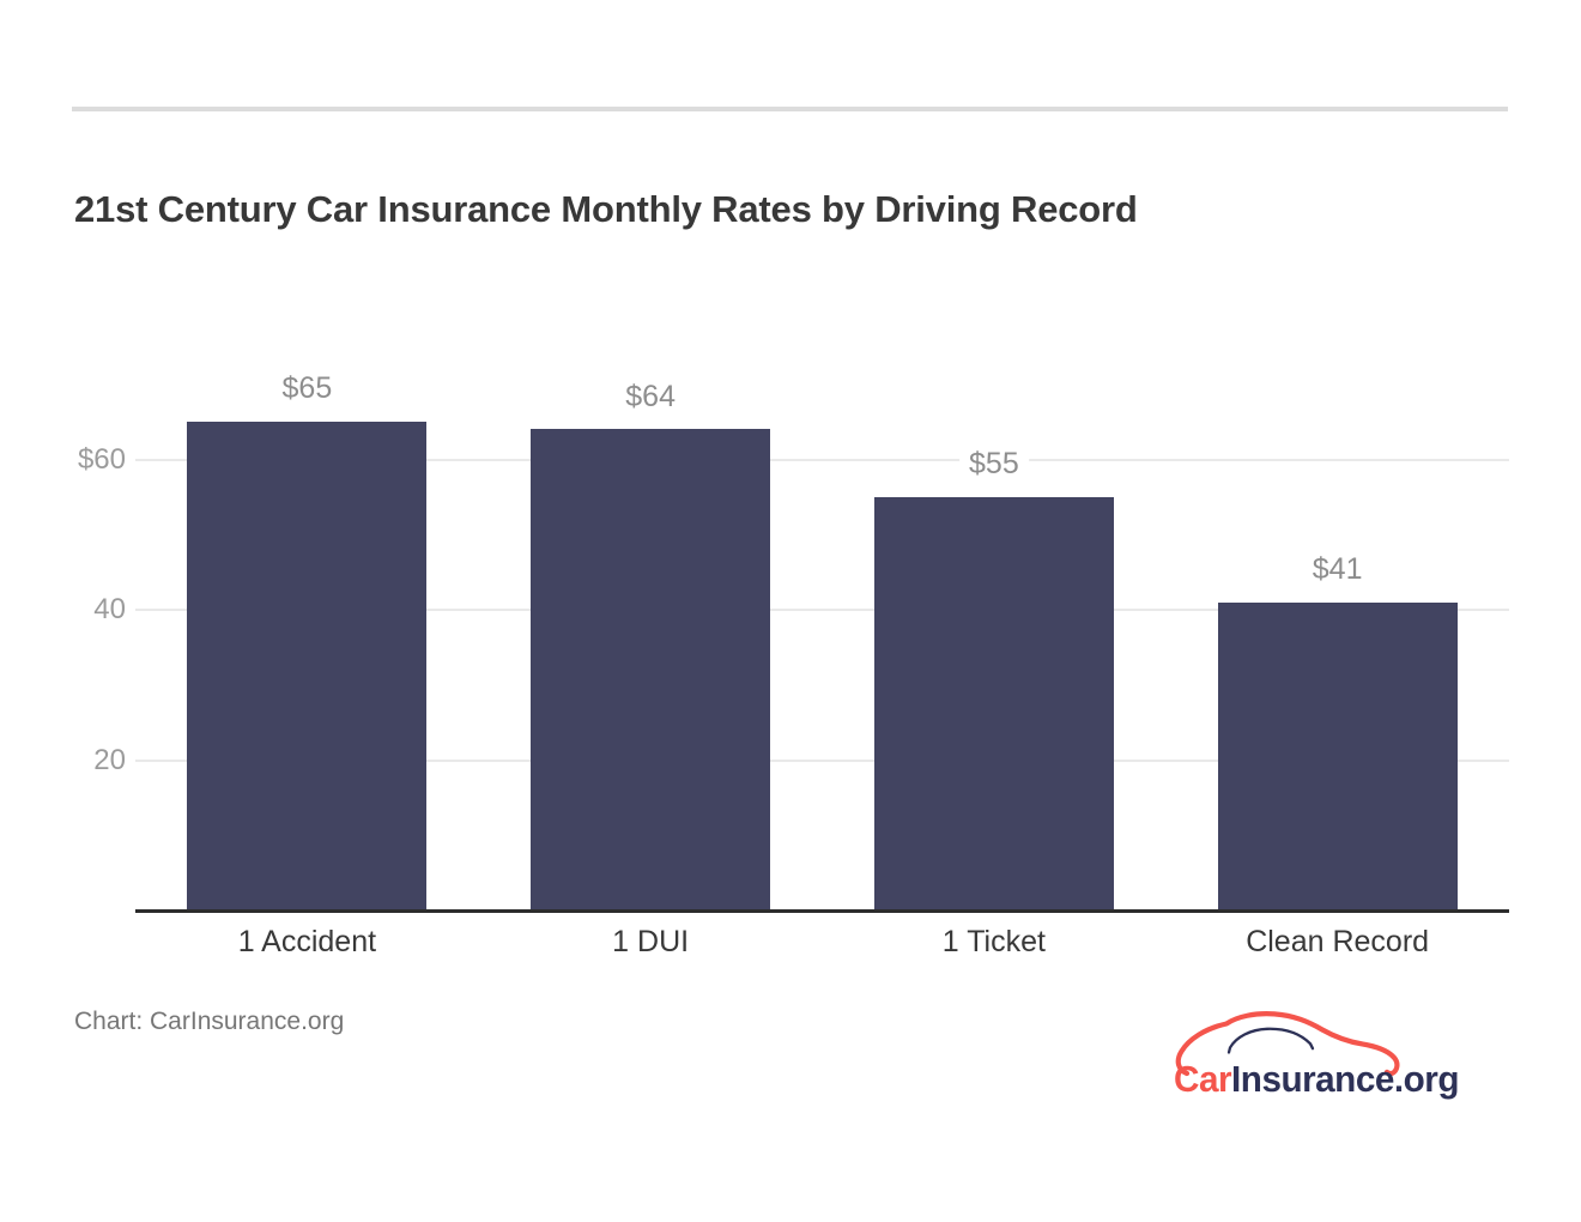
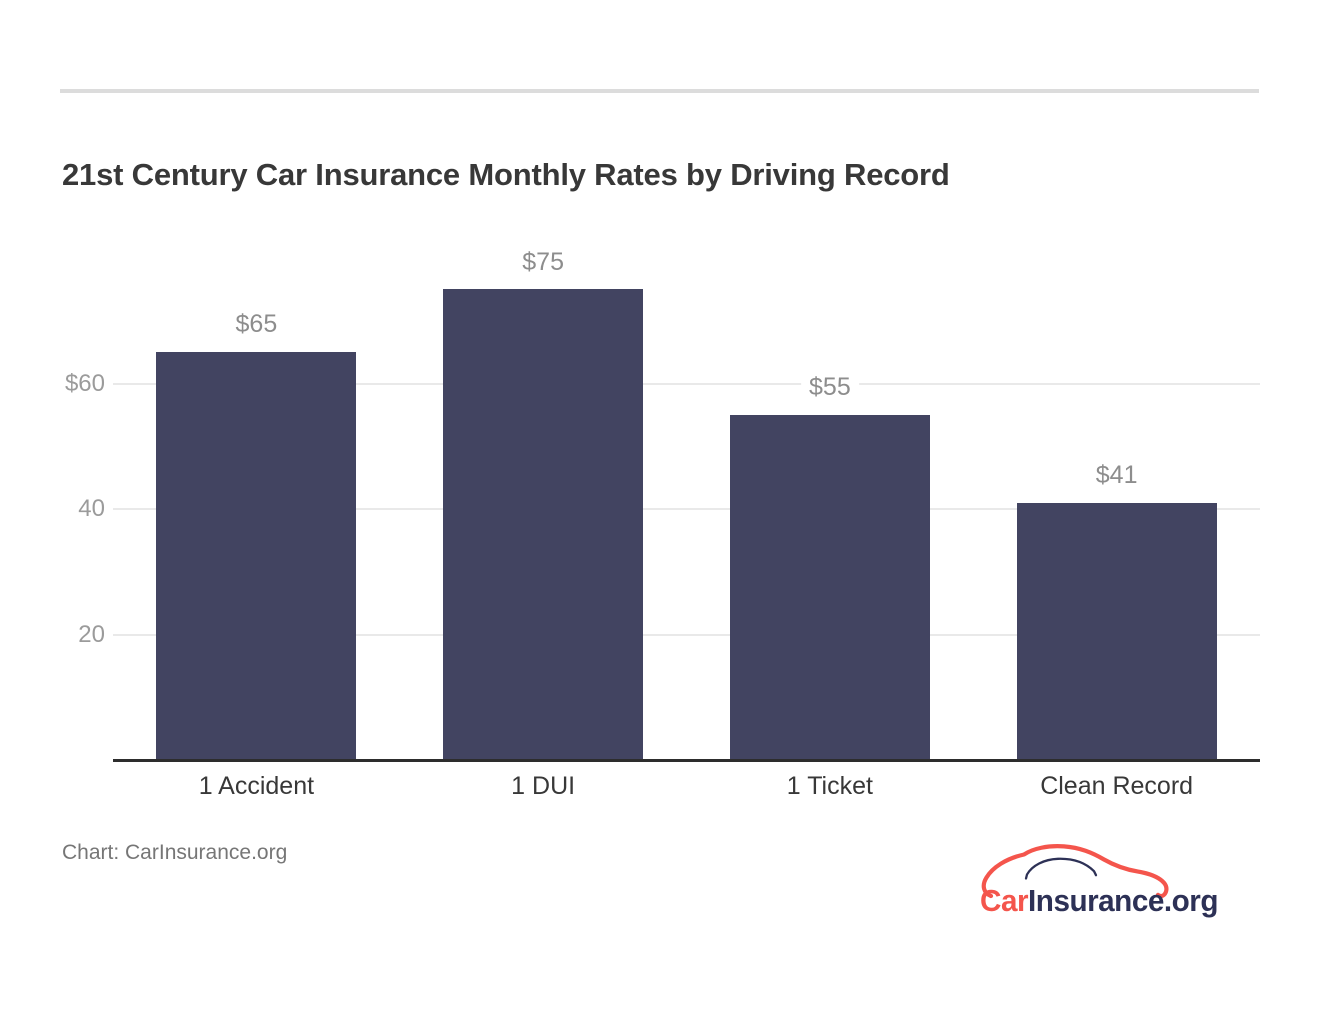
1 DUI: $64 -> $75
